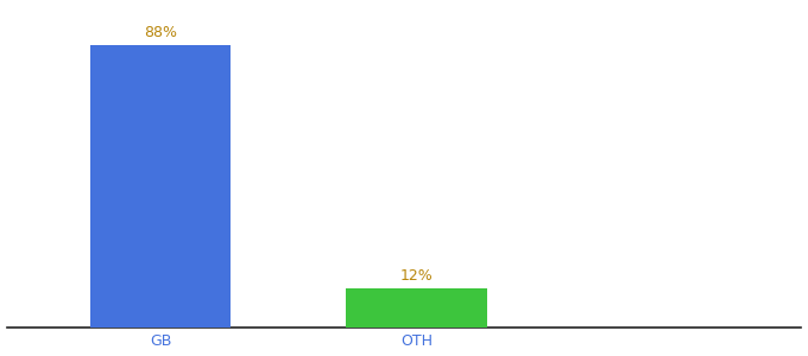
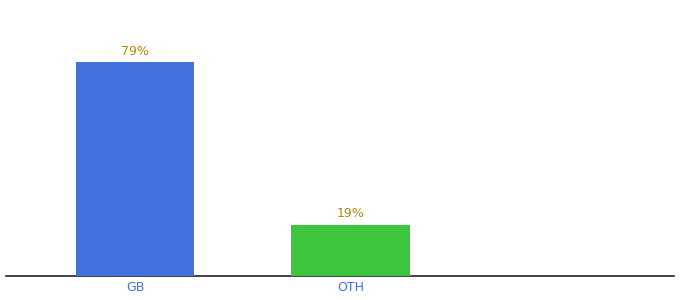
GB: 88% -> 79%
OTH: 12% -> 19%
